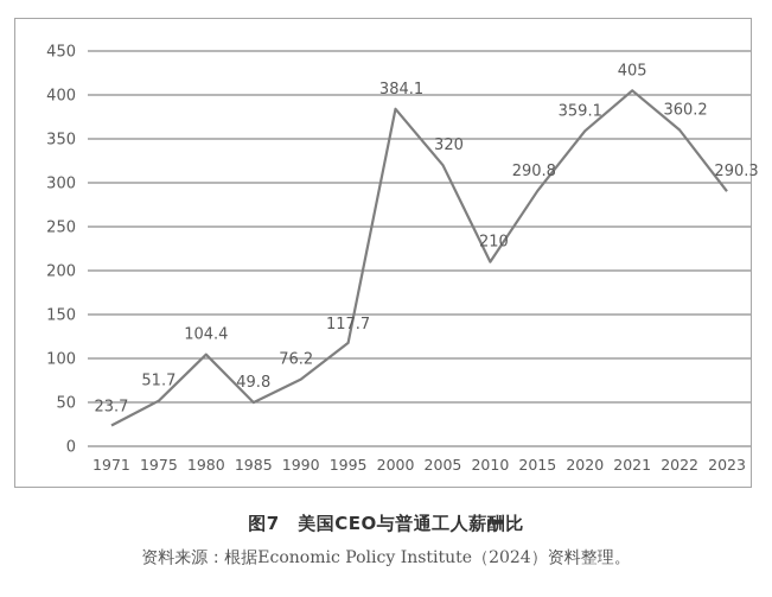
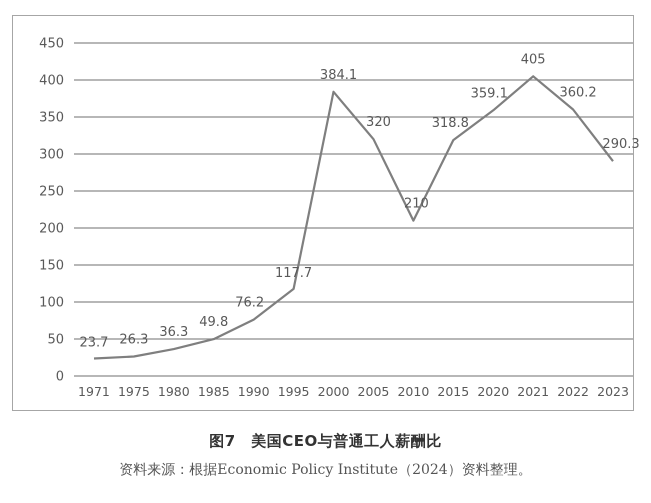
1975: 51.7 -> 26.3
1980: 104.4 -> 36.3
2015: 290.8 -> 318.8
